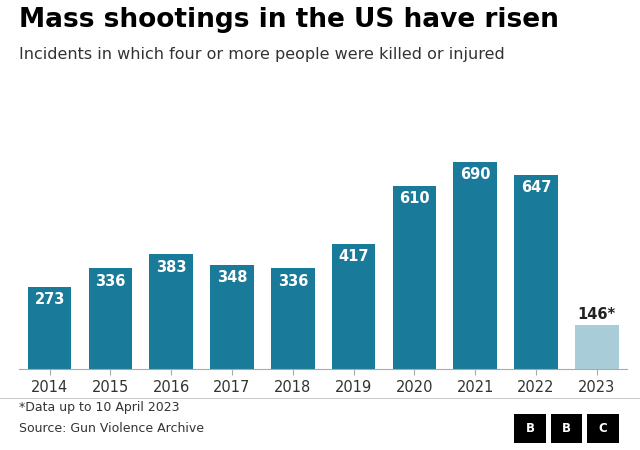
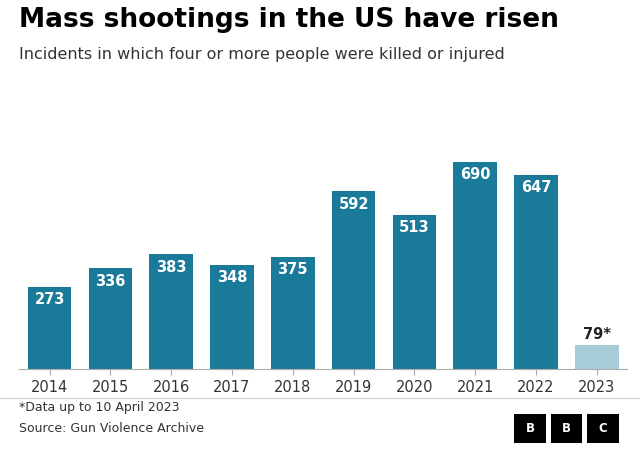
2018: 336 -> 375
2019: 417 -> 592
2020: 610 -> 513
2023: 146* -> 79*
